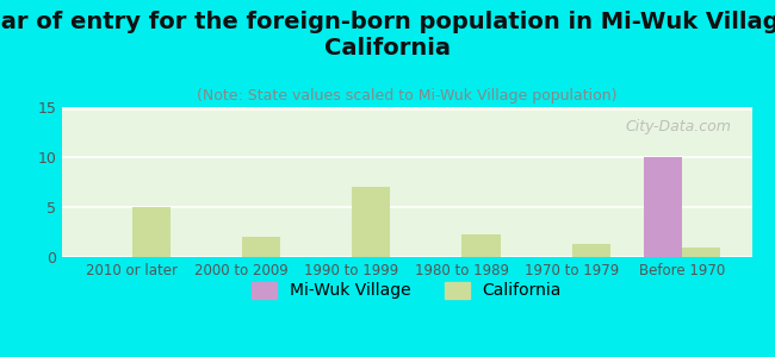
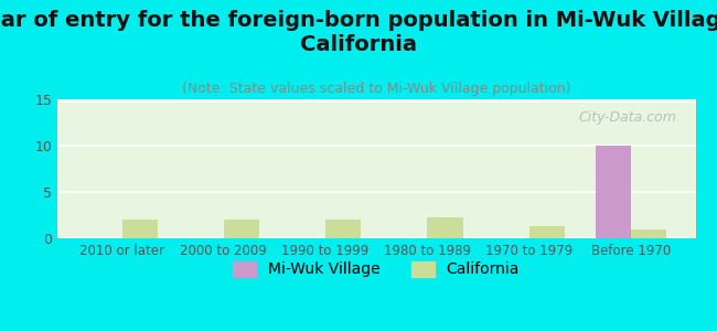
California/2010 or later: 5.0 -> 2.0
California/1990 to 1999: 7.0 -> 2.0
